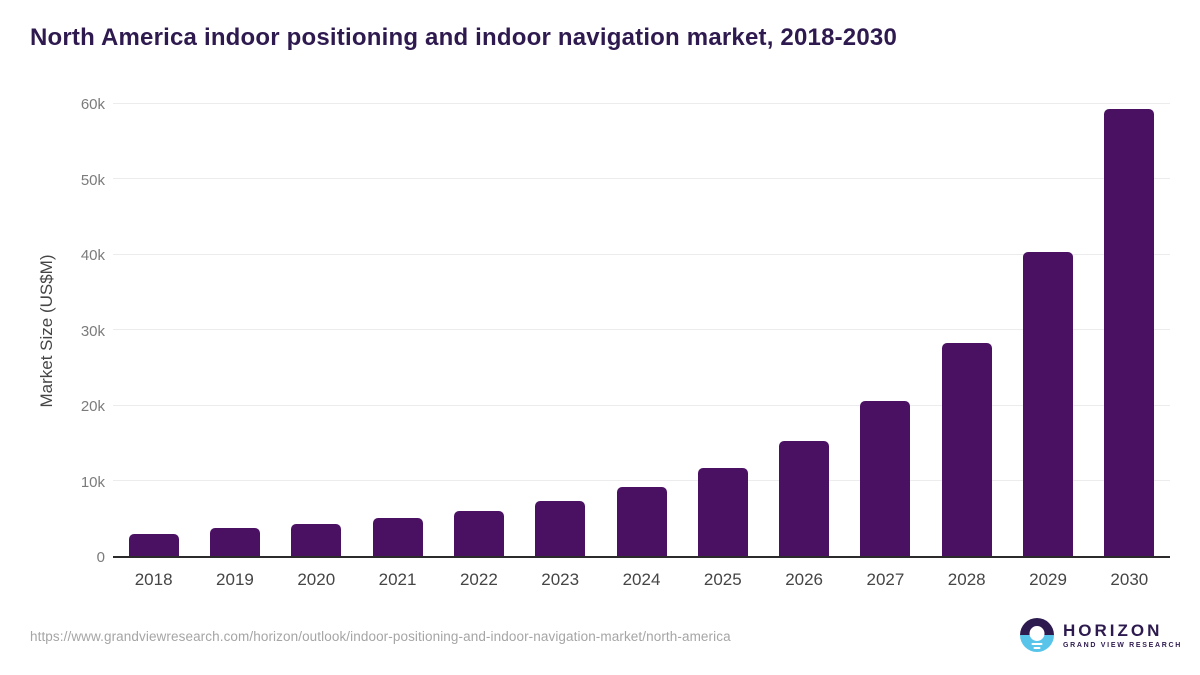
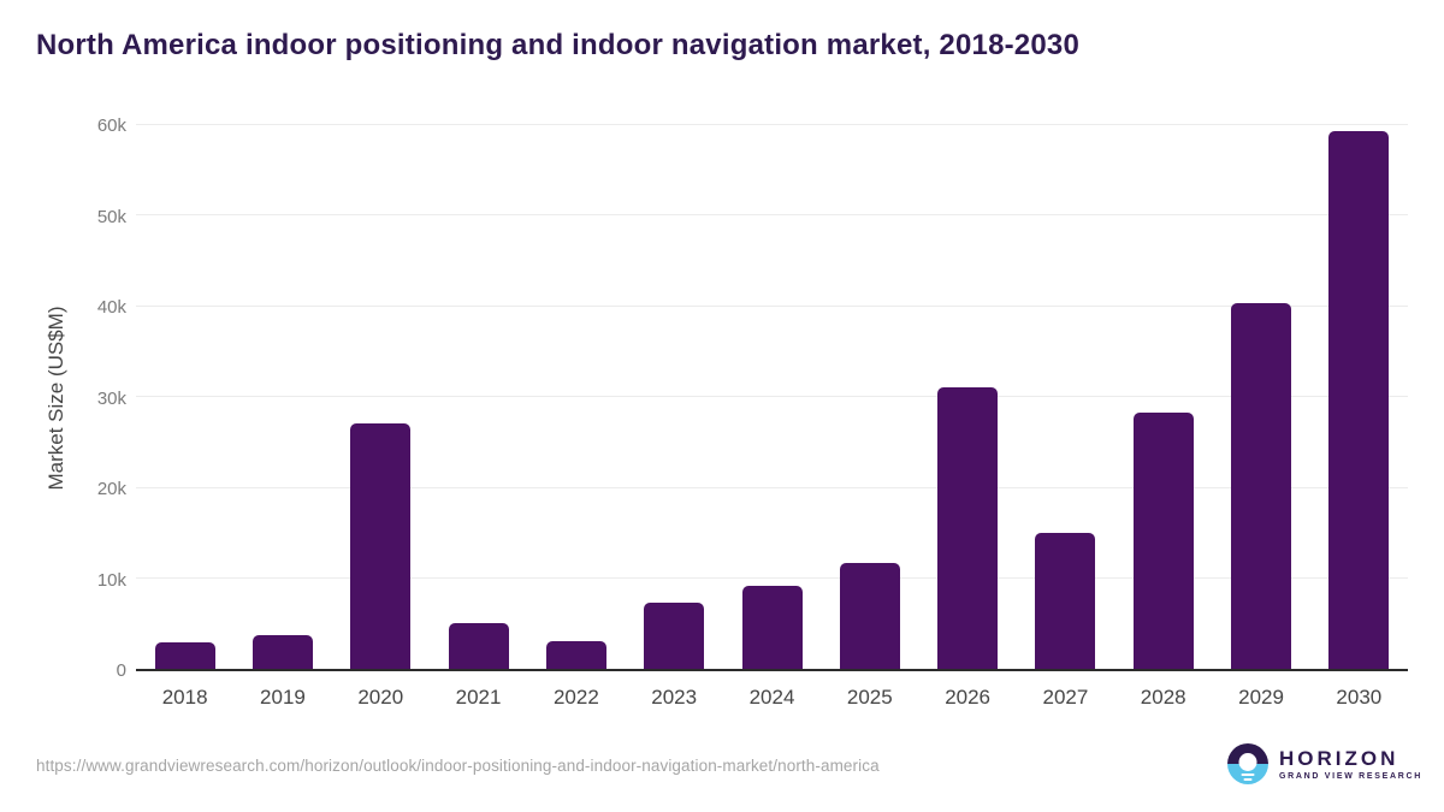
2020: 4k -> 27k
2022: 6k -> 3k
2026: 15k -> 31k
2027: 20k -> 15k
